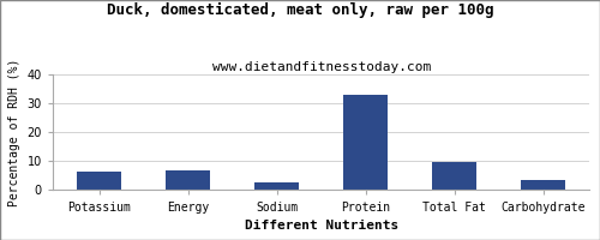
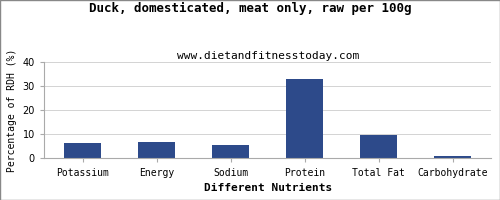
Sodium: 2.5 -> 5.5
Carbohydrate: 3.5 -> 1.2
